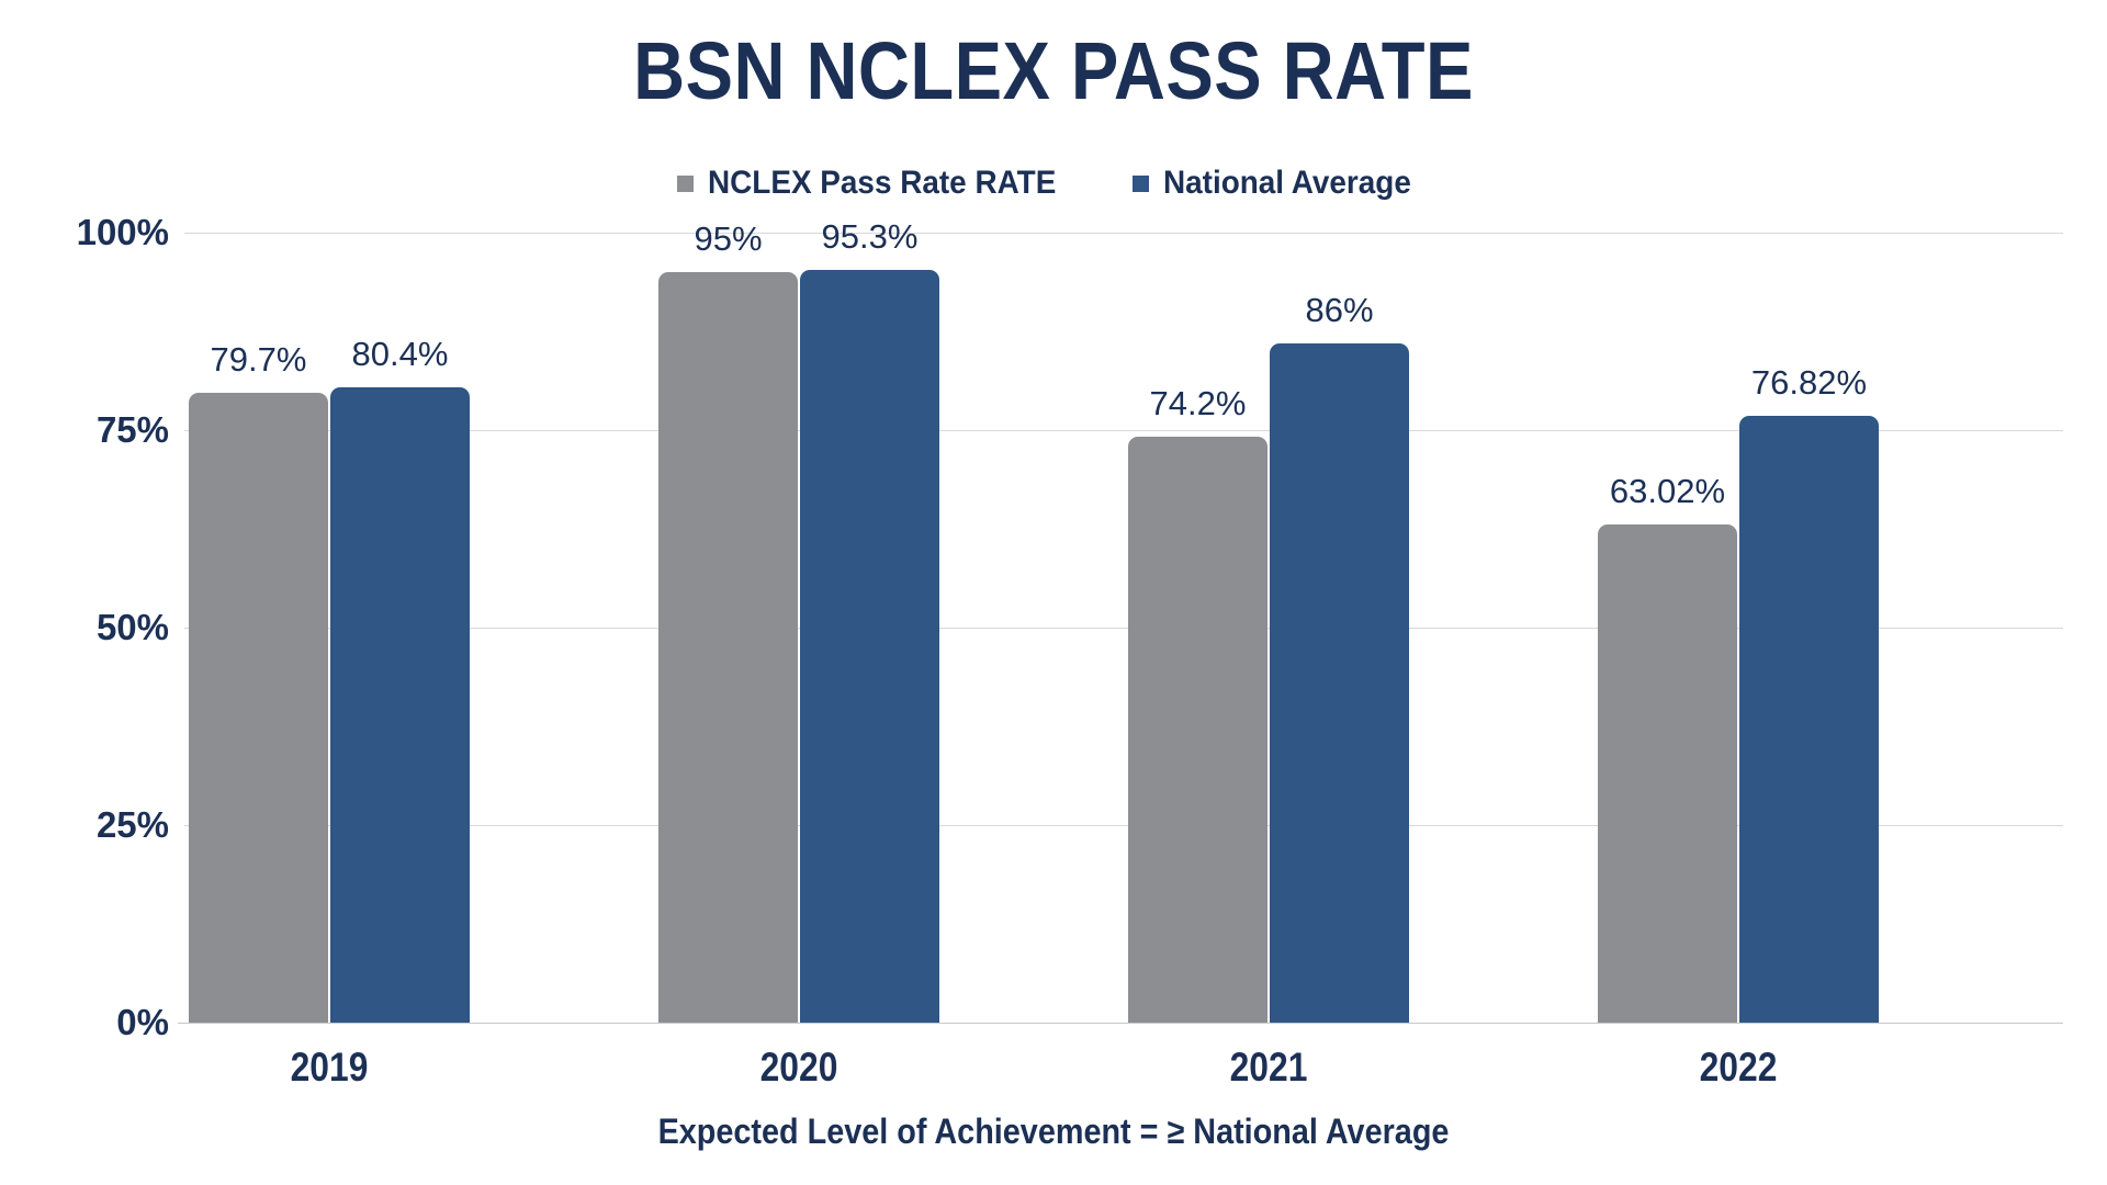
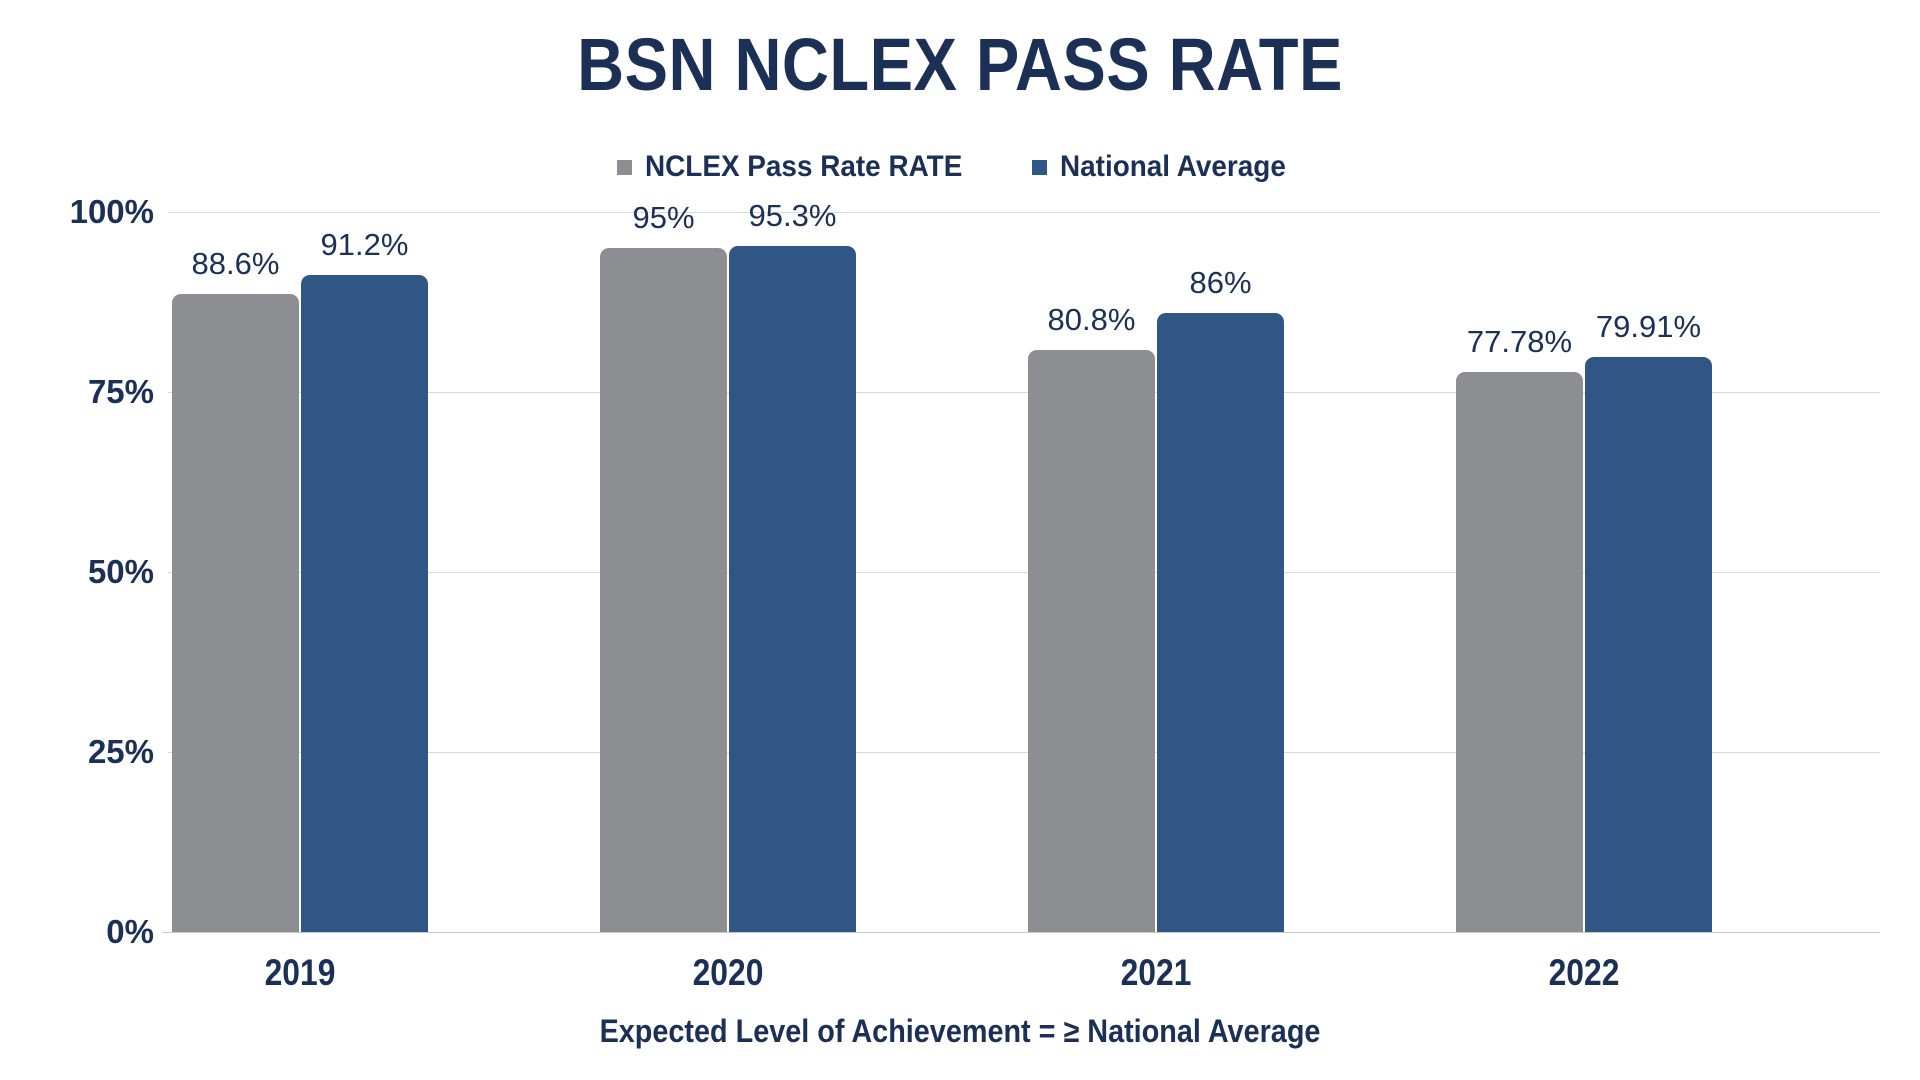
NCLEX Pass Rate RATE/2019: 79.7% -> 88.6%
National Average/2019: 80.4% -> 91.2%
NCLEX Pass Rate RATE/2021: 74.2% -> 80.8%
NCLEX Pass Rate RATE/2022: 63.02% -> 77.78%
National Average/2022: 76.82% -> 79.91%
